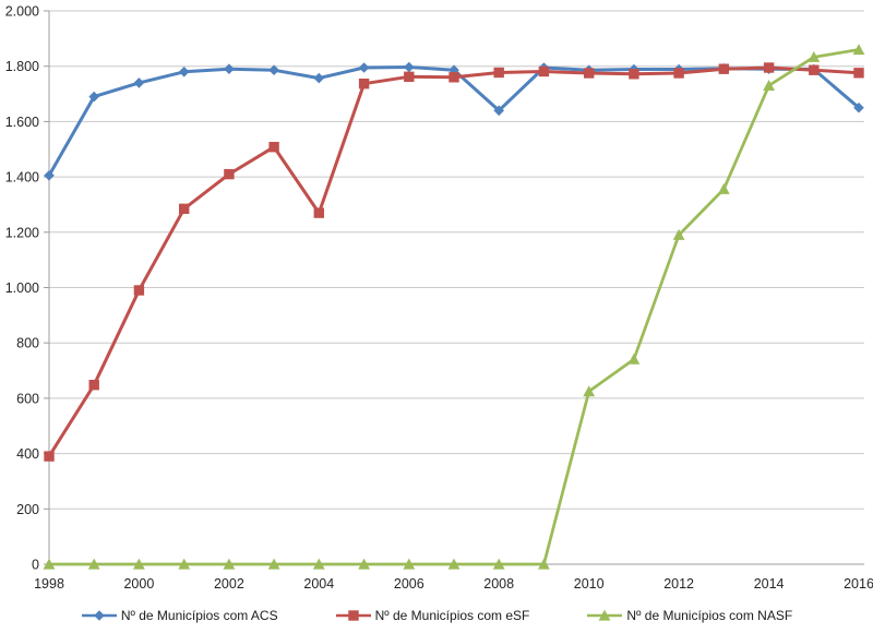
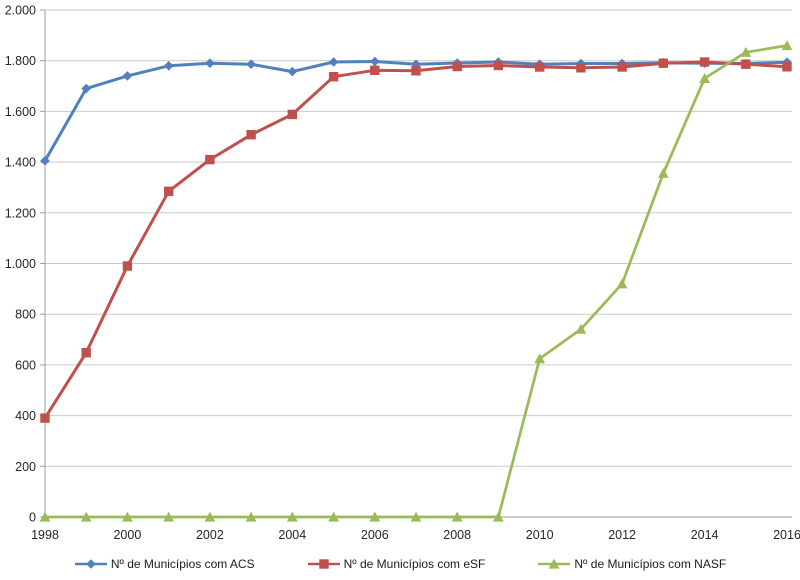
Nº de Municípios com eSF/2004: 1270 -> 1590
Nº de Municípios com ACS/2008: 1640 -> 1790
Nº de Municípios com NASF/2012: 1190 -> 920
Nº de Municípios com ACS/2016: 1650 -> 1790
